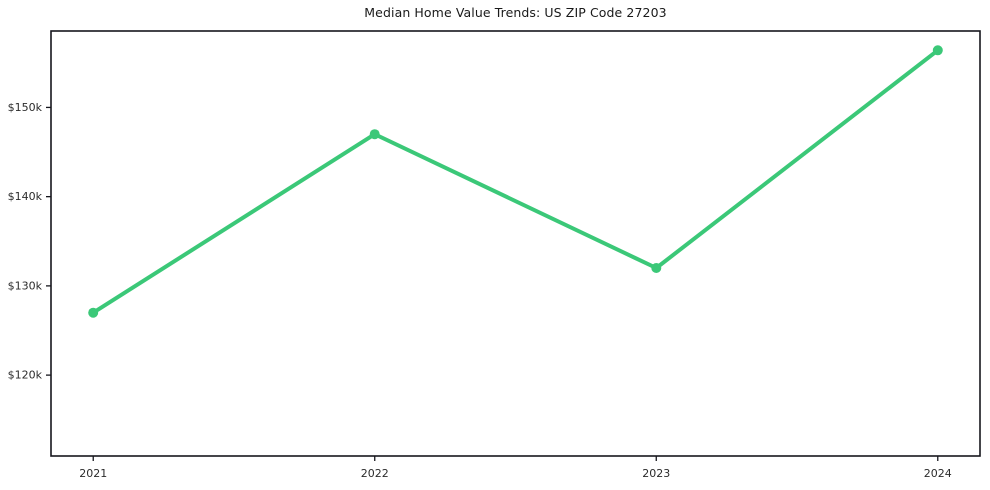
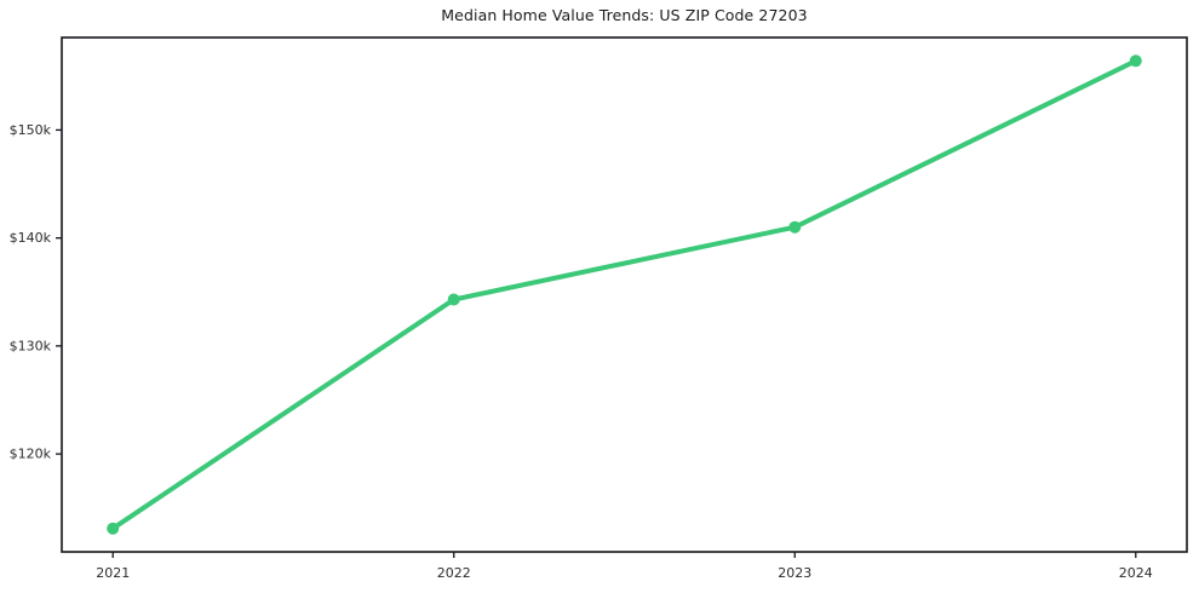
2021: $127k -> $113k
2022: $147k -> $134k
2023: $132k -> $141k
